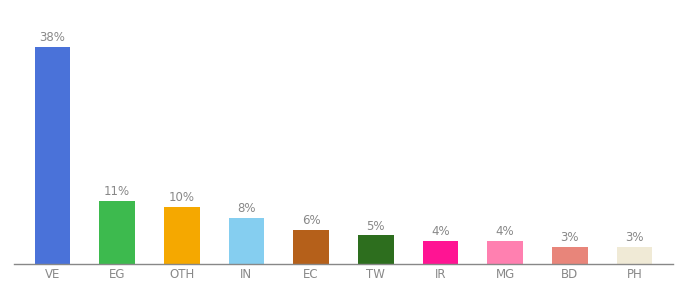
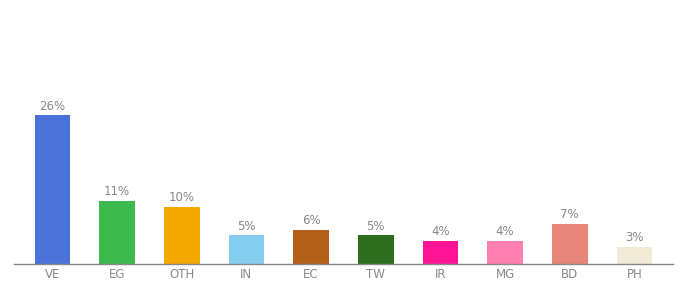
VE: 38% -> 26%
IN: 8% -> 5%
BD: 3% -> 7%
